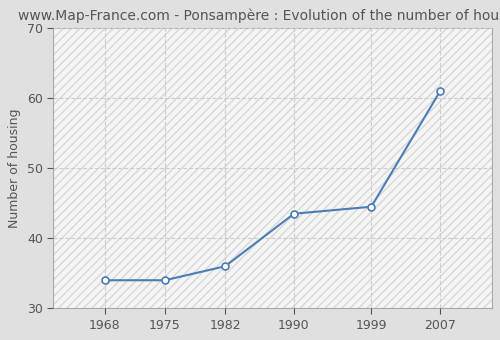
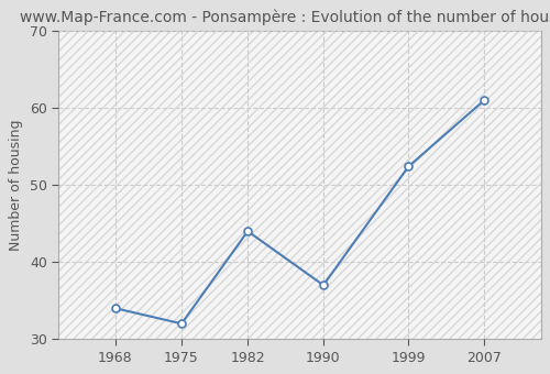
1975: 34.0 -> 32.0
1982: 36.0 -> 44.0
1990: 43.5 -> 37.0
1999: 44.5 -> 52.4
